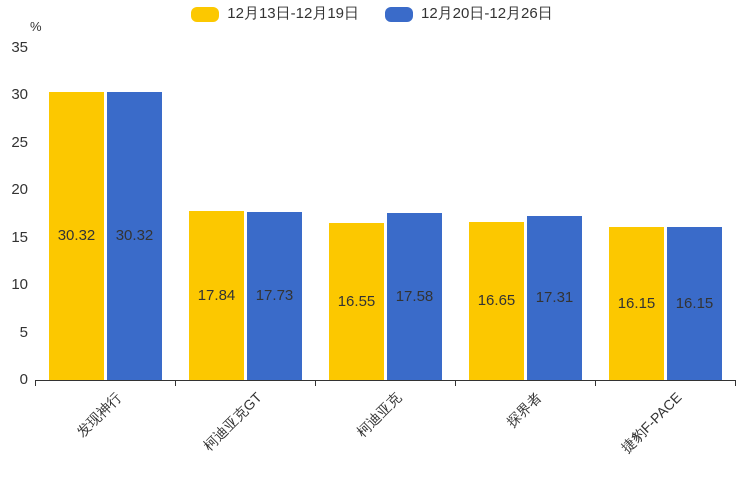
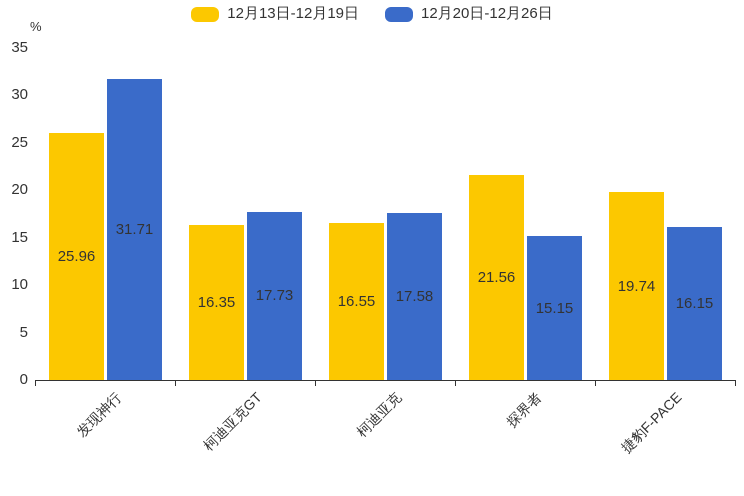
12月13日-12月19日/发现神行: 30.32 -> 25.96
12月20日-12月26日/发现神行: 30.32 -> 31.71
12月13日-12月19日/柯迪亚克GT: 17.84 -> 16.35
12月13日-12月19日/探界者: 16.65 -> 21.56
12月20日-12月26日/探界者: 17.31 -> 15.15
12月13日-12月19日/捷豹F-PACE: 16.15 -> 19.74
